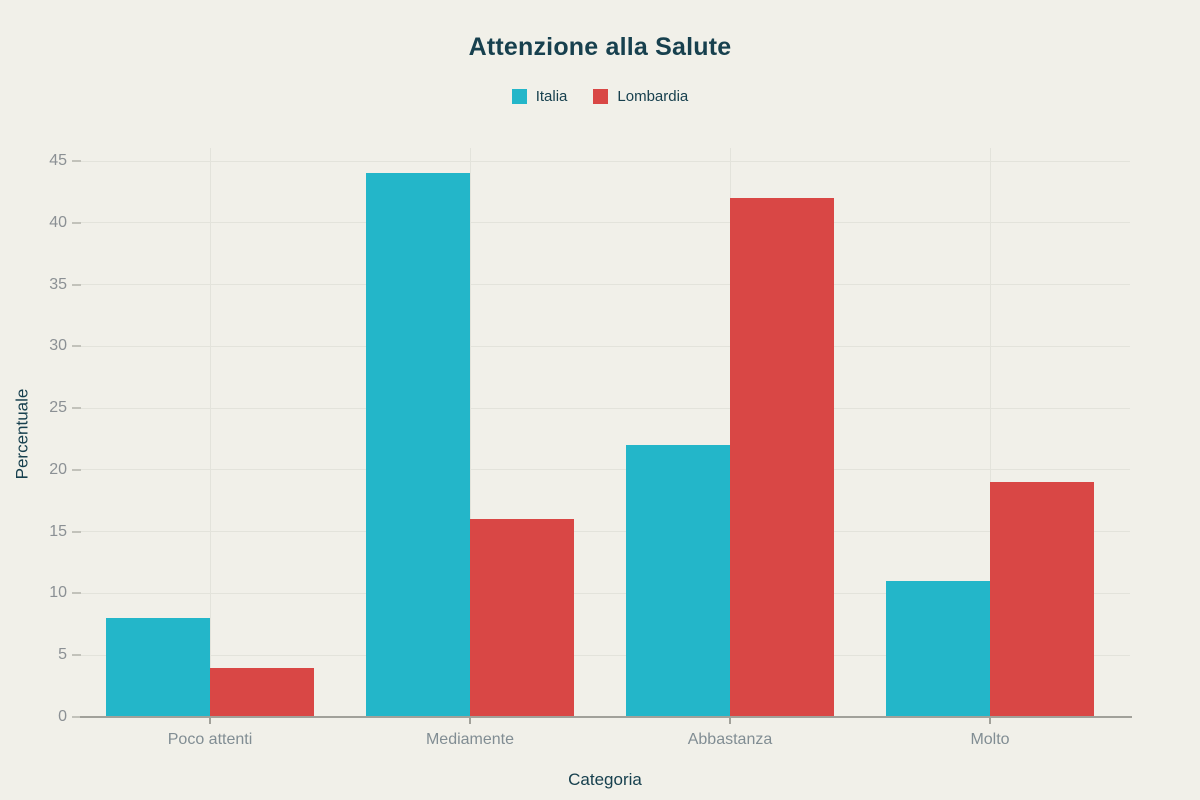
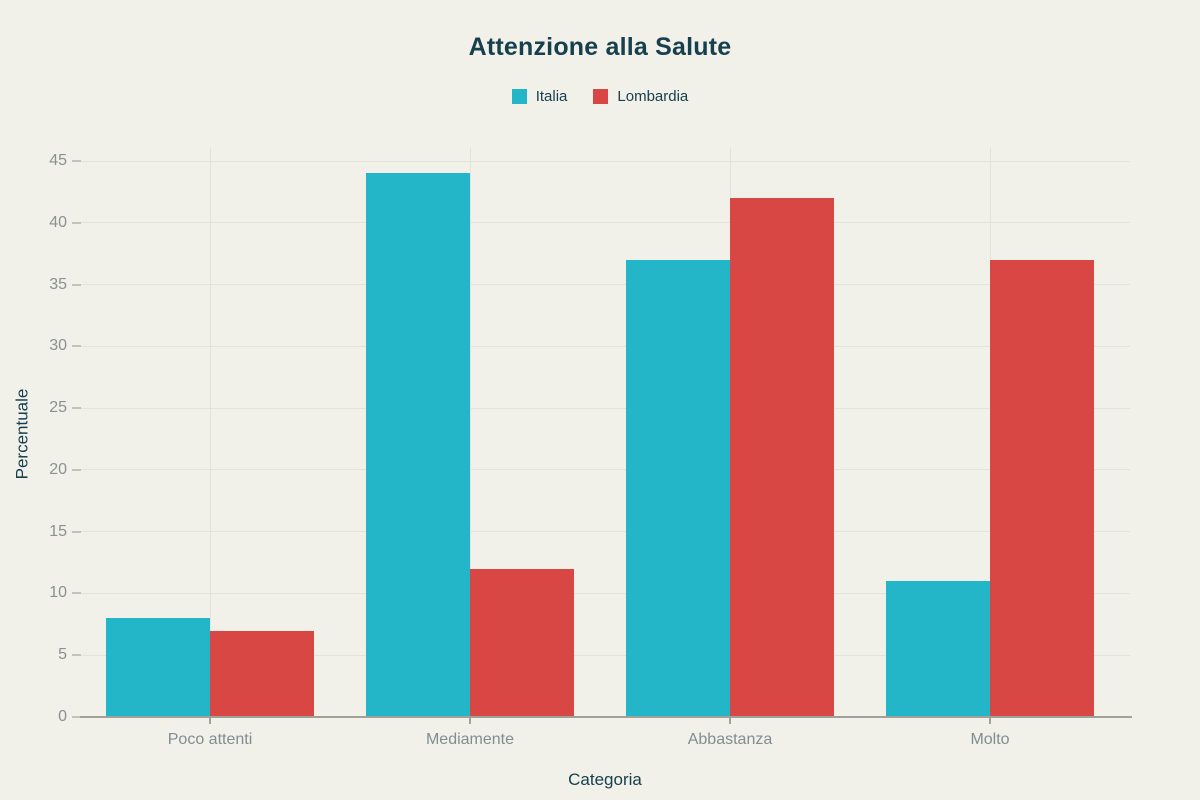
Lombardia/Poco attenti: 4 -> 7
Lombardia/Mediamente: 16 -> 12
Italia/Abbastanza: 22 -> 37
Lombardia/Molto: 19 -> 37
